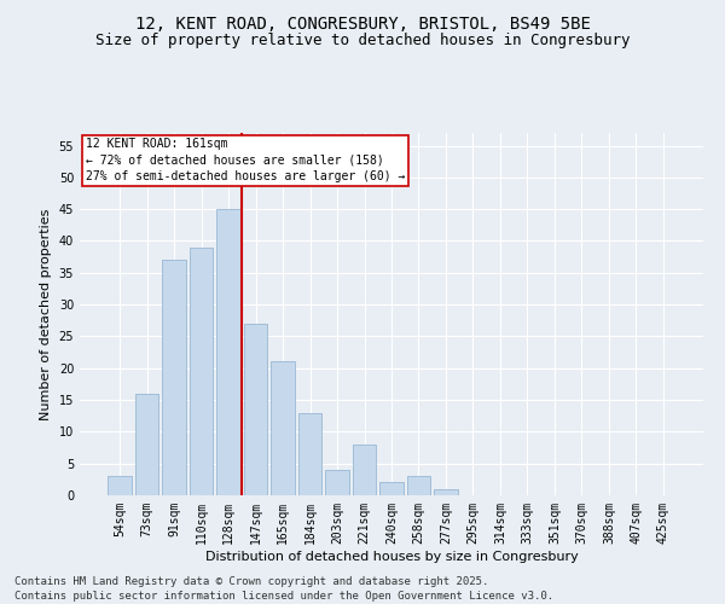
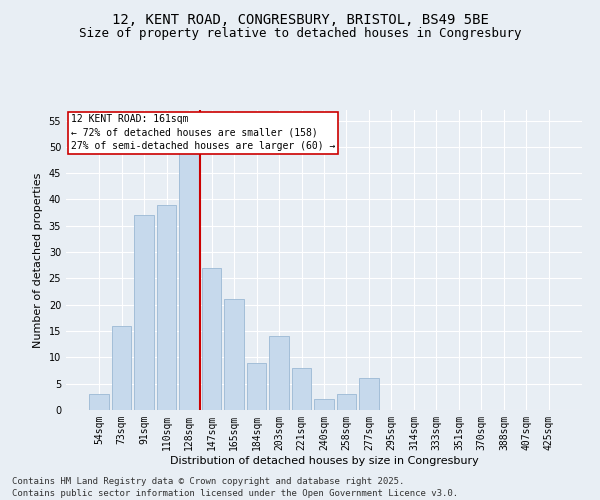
128sqm: 45 -> 49
184sqm: 13 -> 9
203sqm: 4 -> 14
277sqm: 1 -> 6
